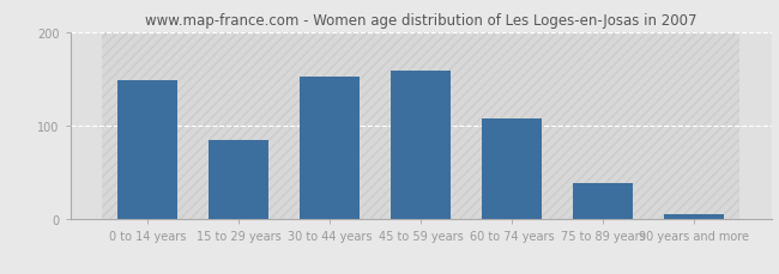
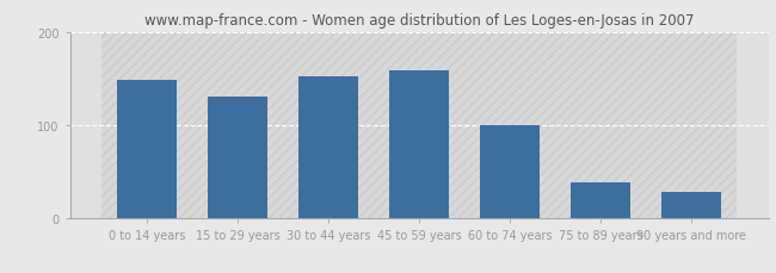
15 to 29 years: 85 -> 130
60 to 74 years: 107 -> 100
90 years and more: 5 -> 28
